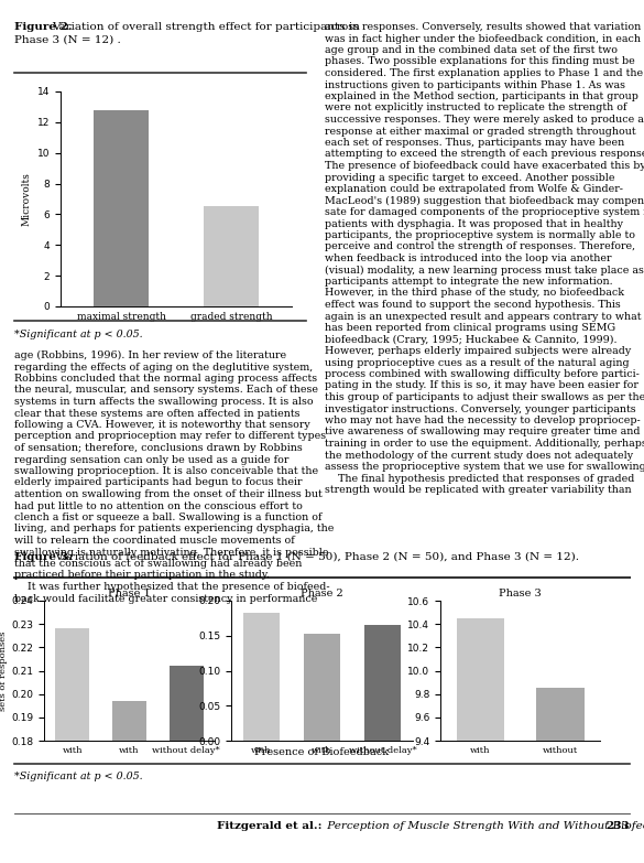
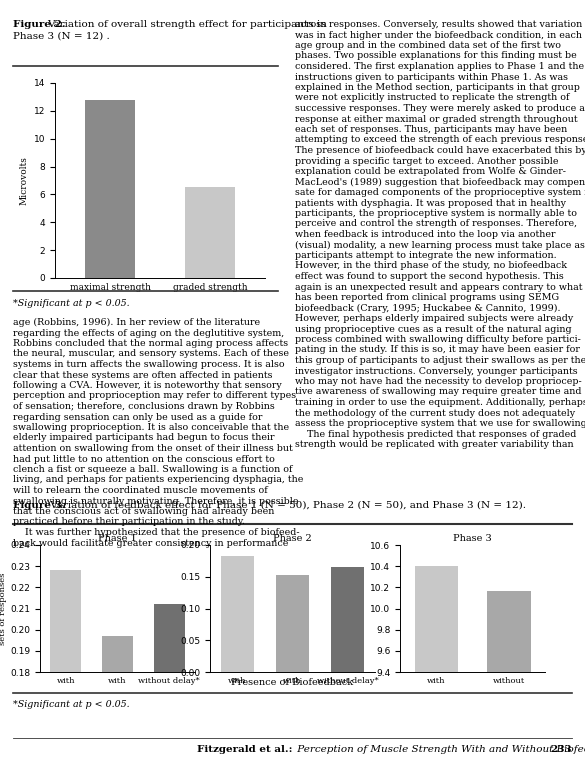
Phase 3/with: 10.45 -> 10.40
Phase 3/without: 9.85 -> 10.17
